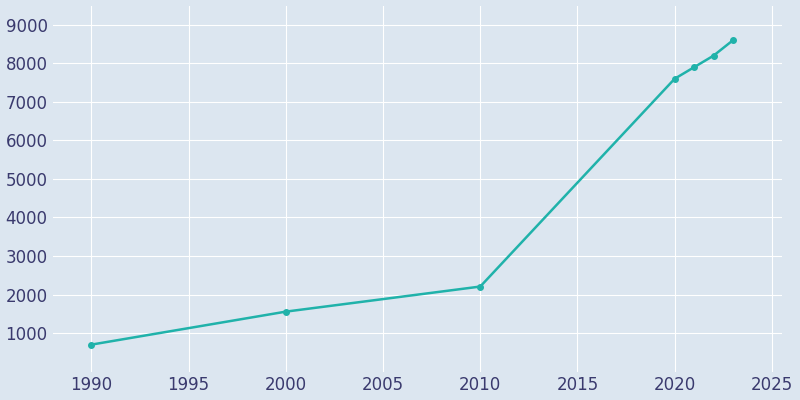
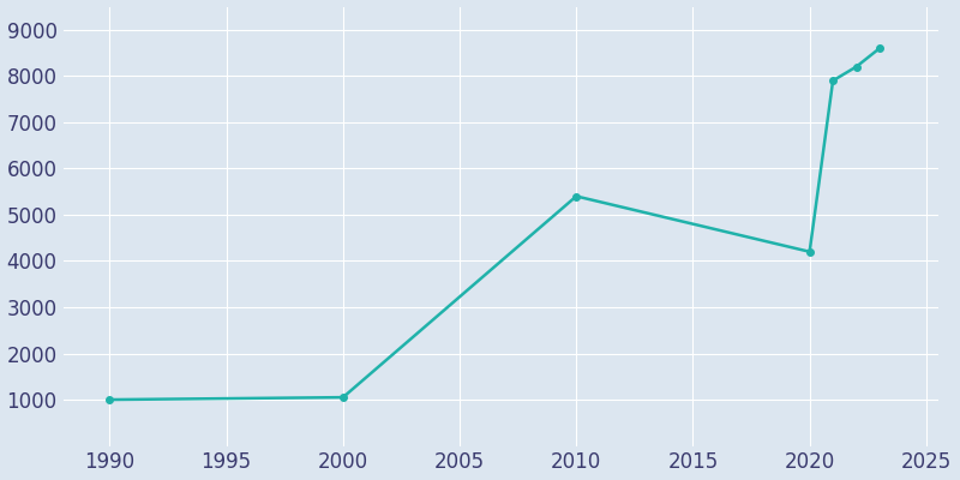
1990: 700 -> 1000
2000: 1560 -> 1050
2010: 2210 -> 5400
2020: 7600 -> 4200
